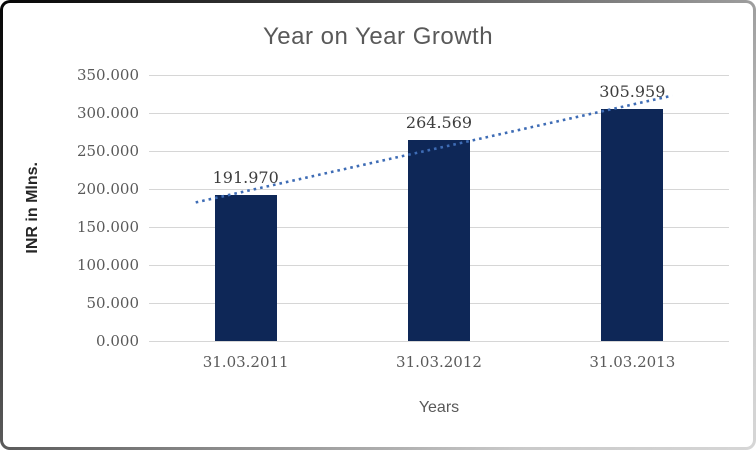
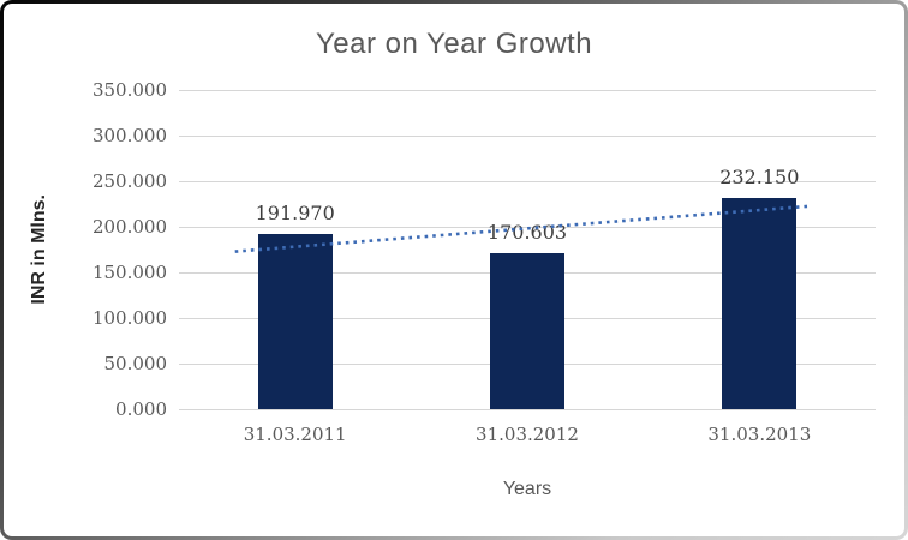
31.03.2012: 264.569 -> 170.603
31.03.2013: 305.959 -> 232.150
